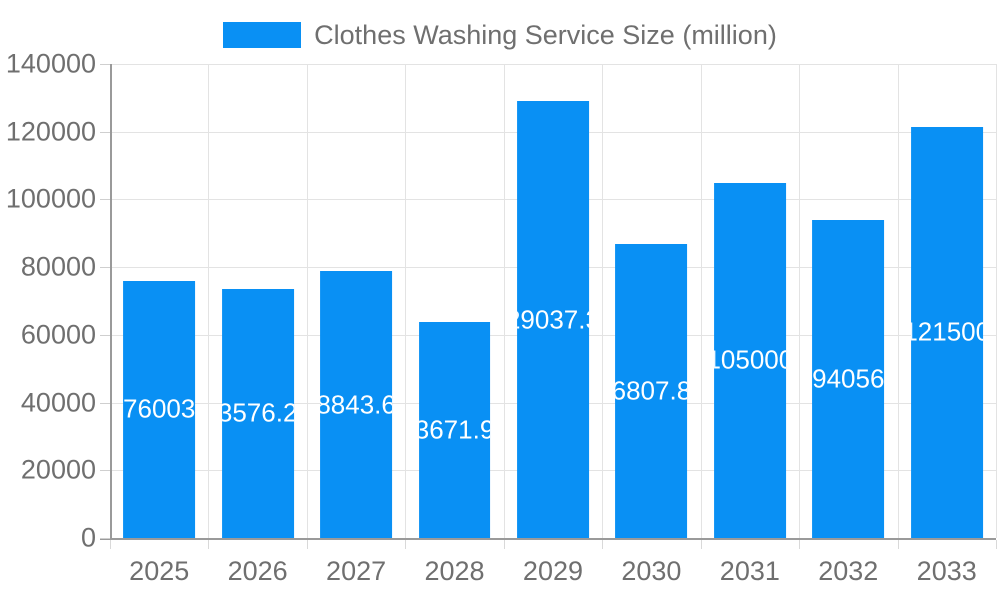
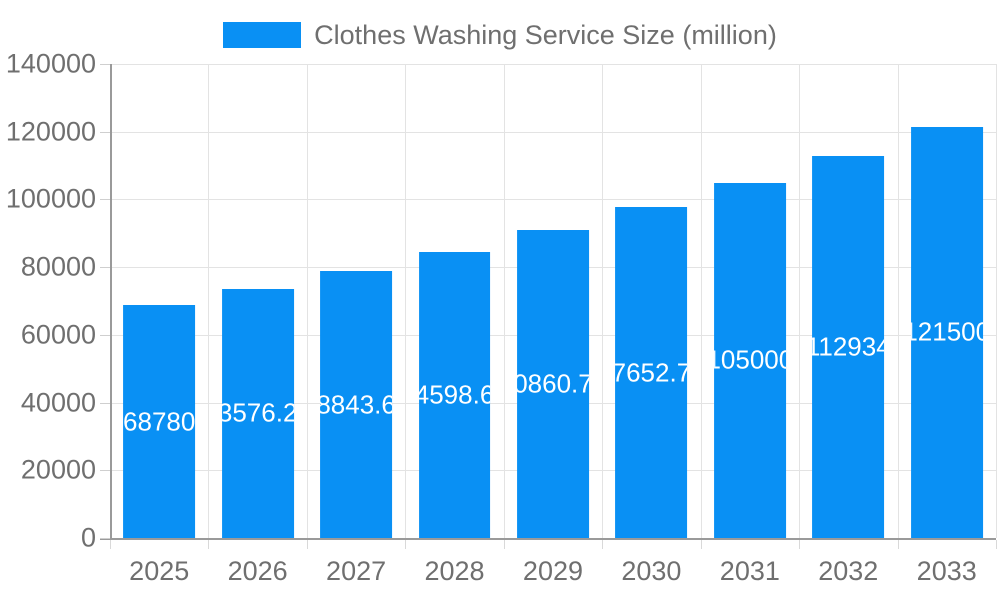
2025: 76003 -> 68780
2028: 63671.99 -> 84598.69
2029: 129037.31 -> 90860.77
2030: 86807.82 -> 97652.75
2032: 94056 -> 112934
